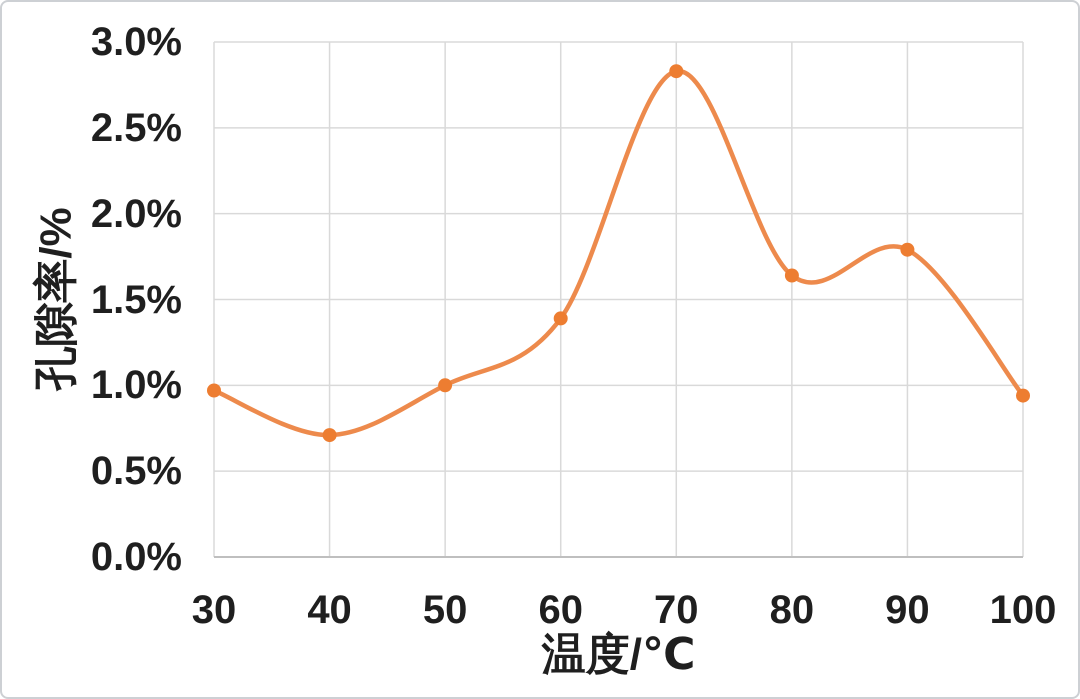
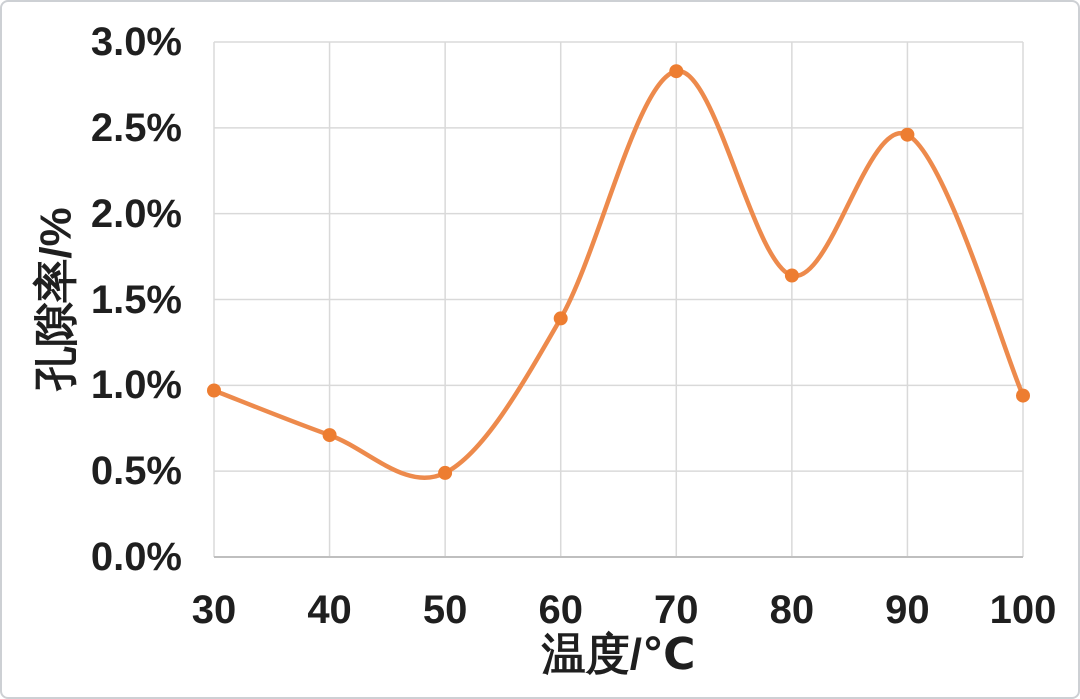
50: 1.00% -> 0.49%
90: 1.79% -> 2.46%
